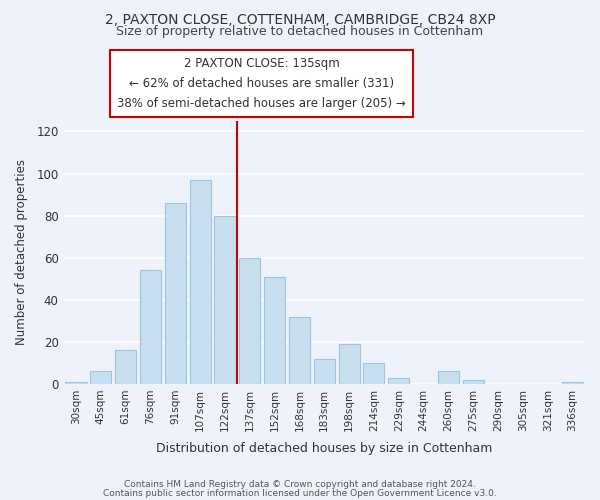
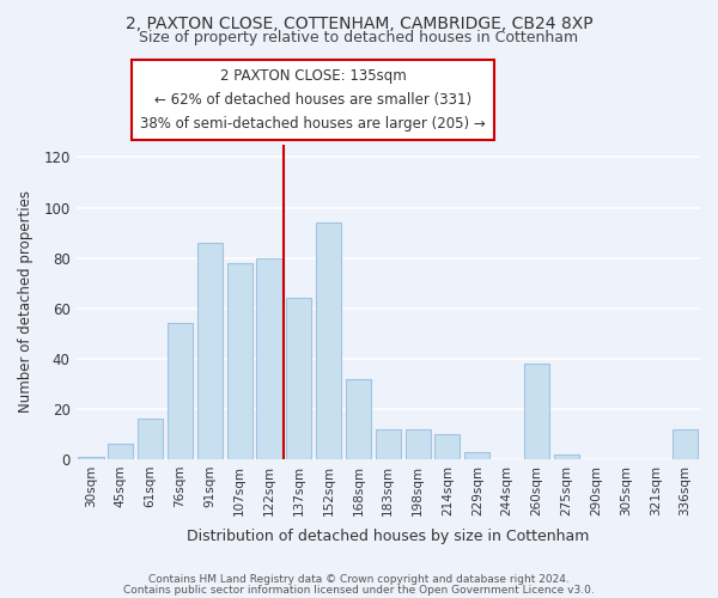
107sqm: 97 -> 78
137sqm: 60 -> 64
152sqm: 51 -> 94
198sqm: 19 -> 12
260sqm: 6 -> 38
336sqm: 1 -> 12
